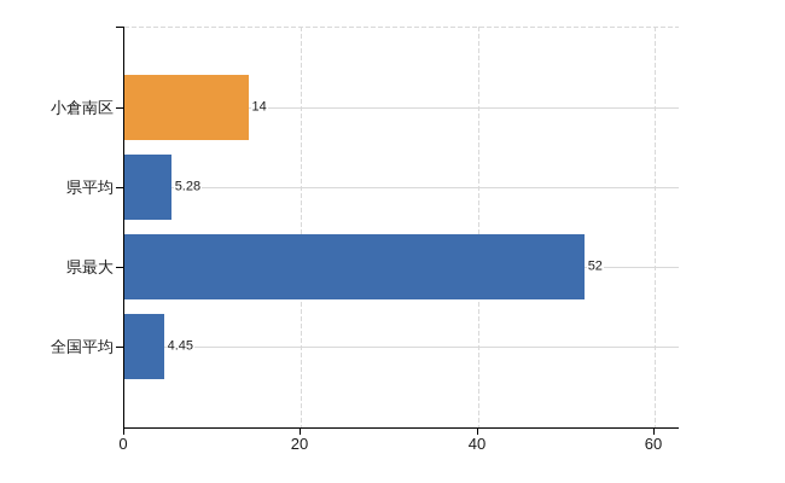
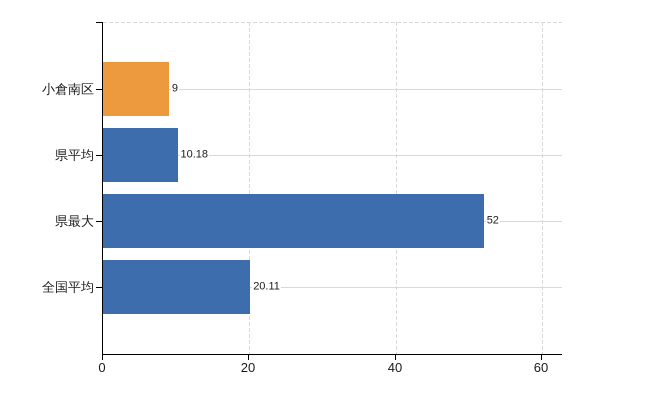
小倉南区: 14 -> 9
県平均: 5.28 -> 10.18
全国平均: 4.45 -> 20.11
